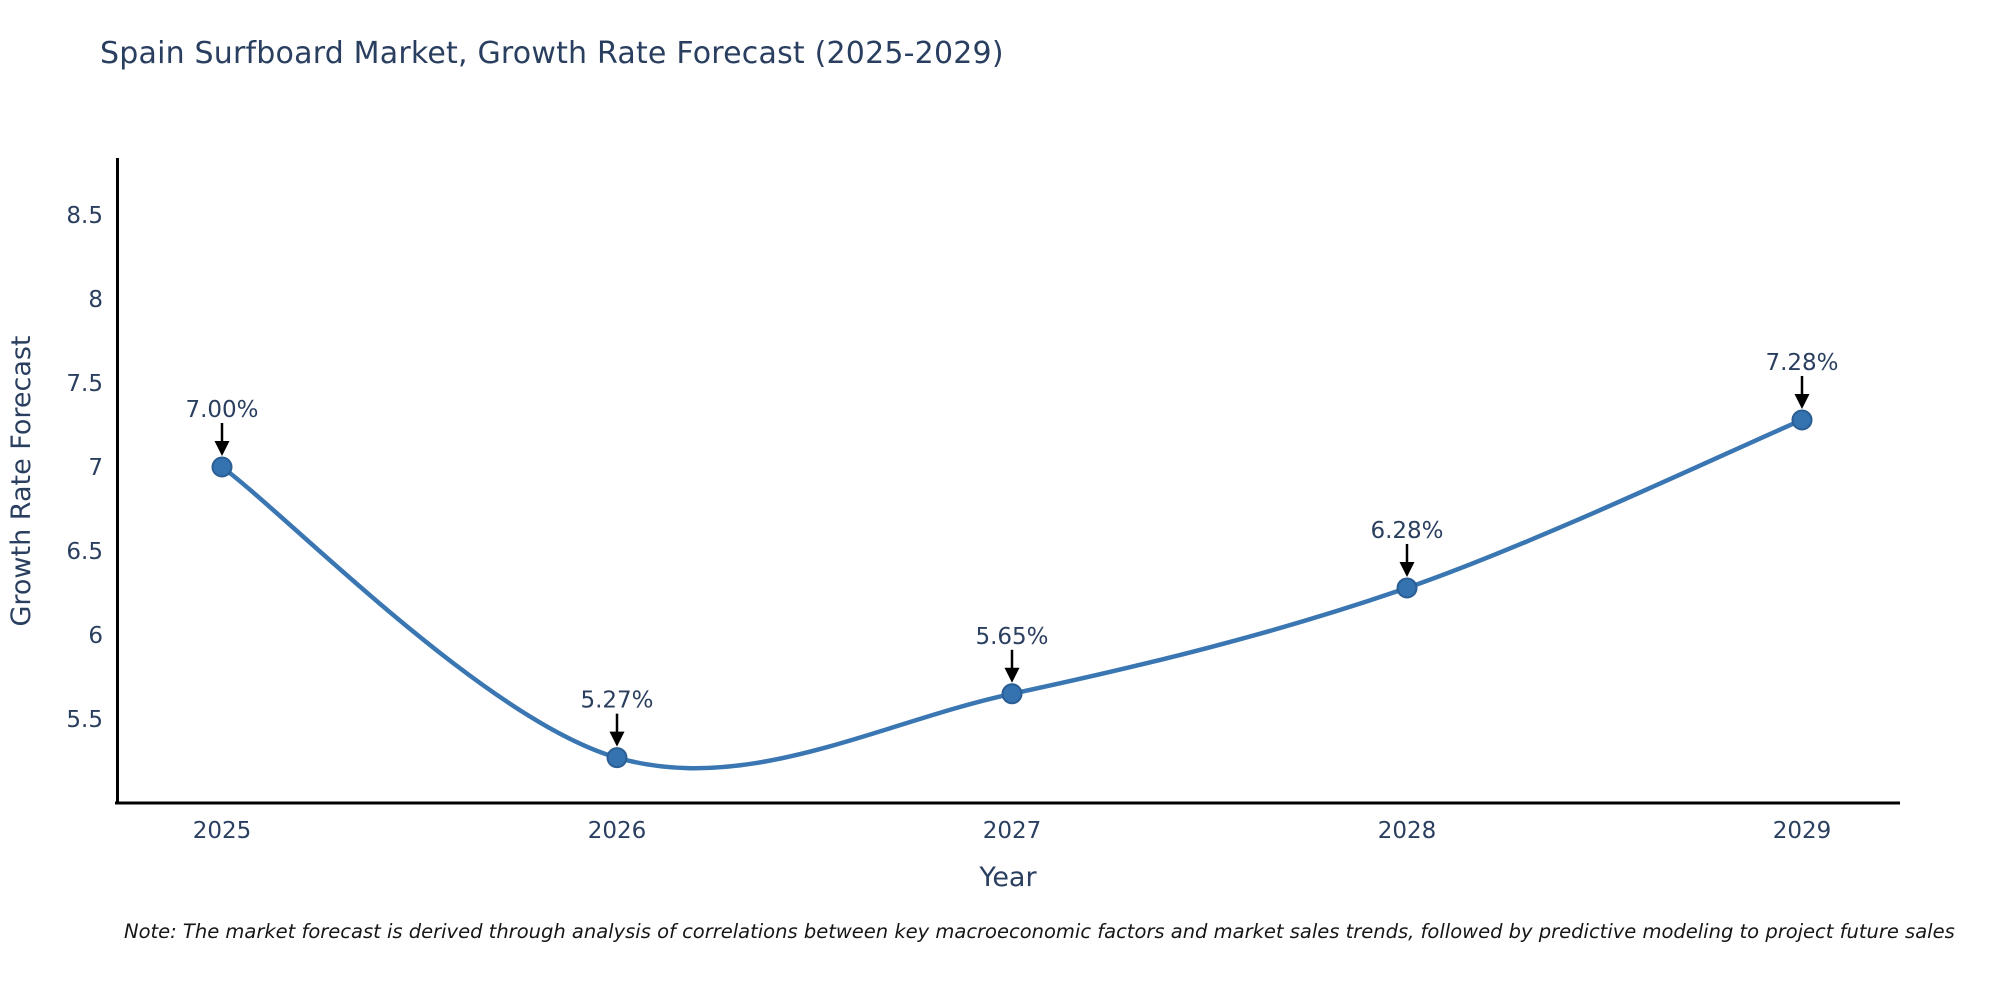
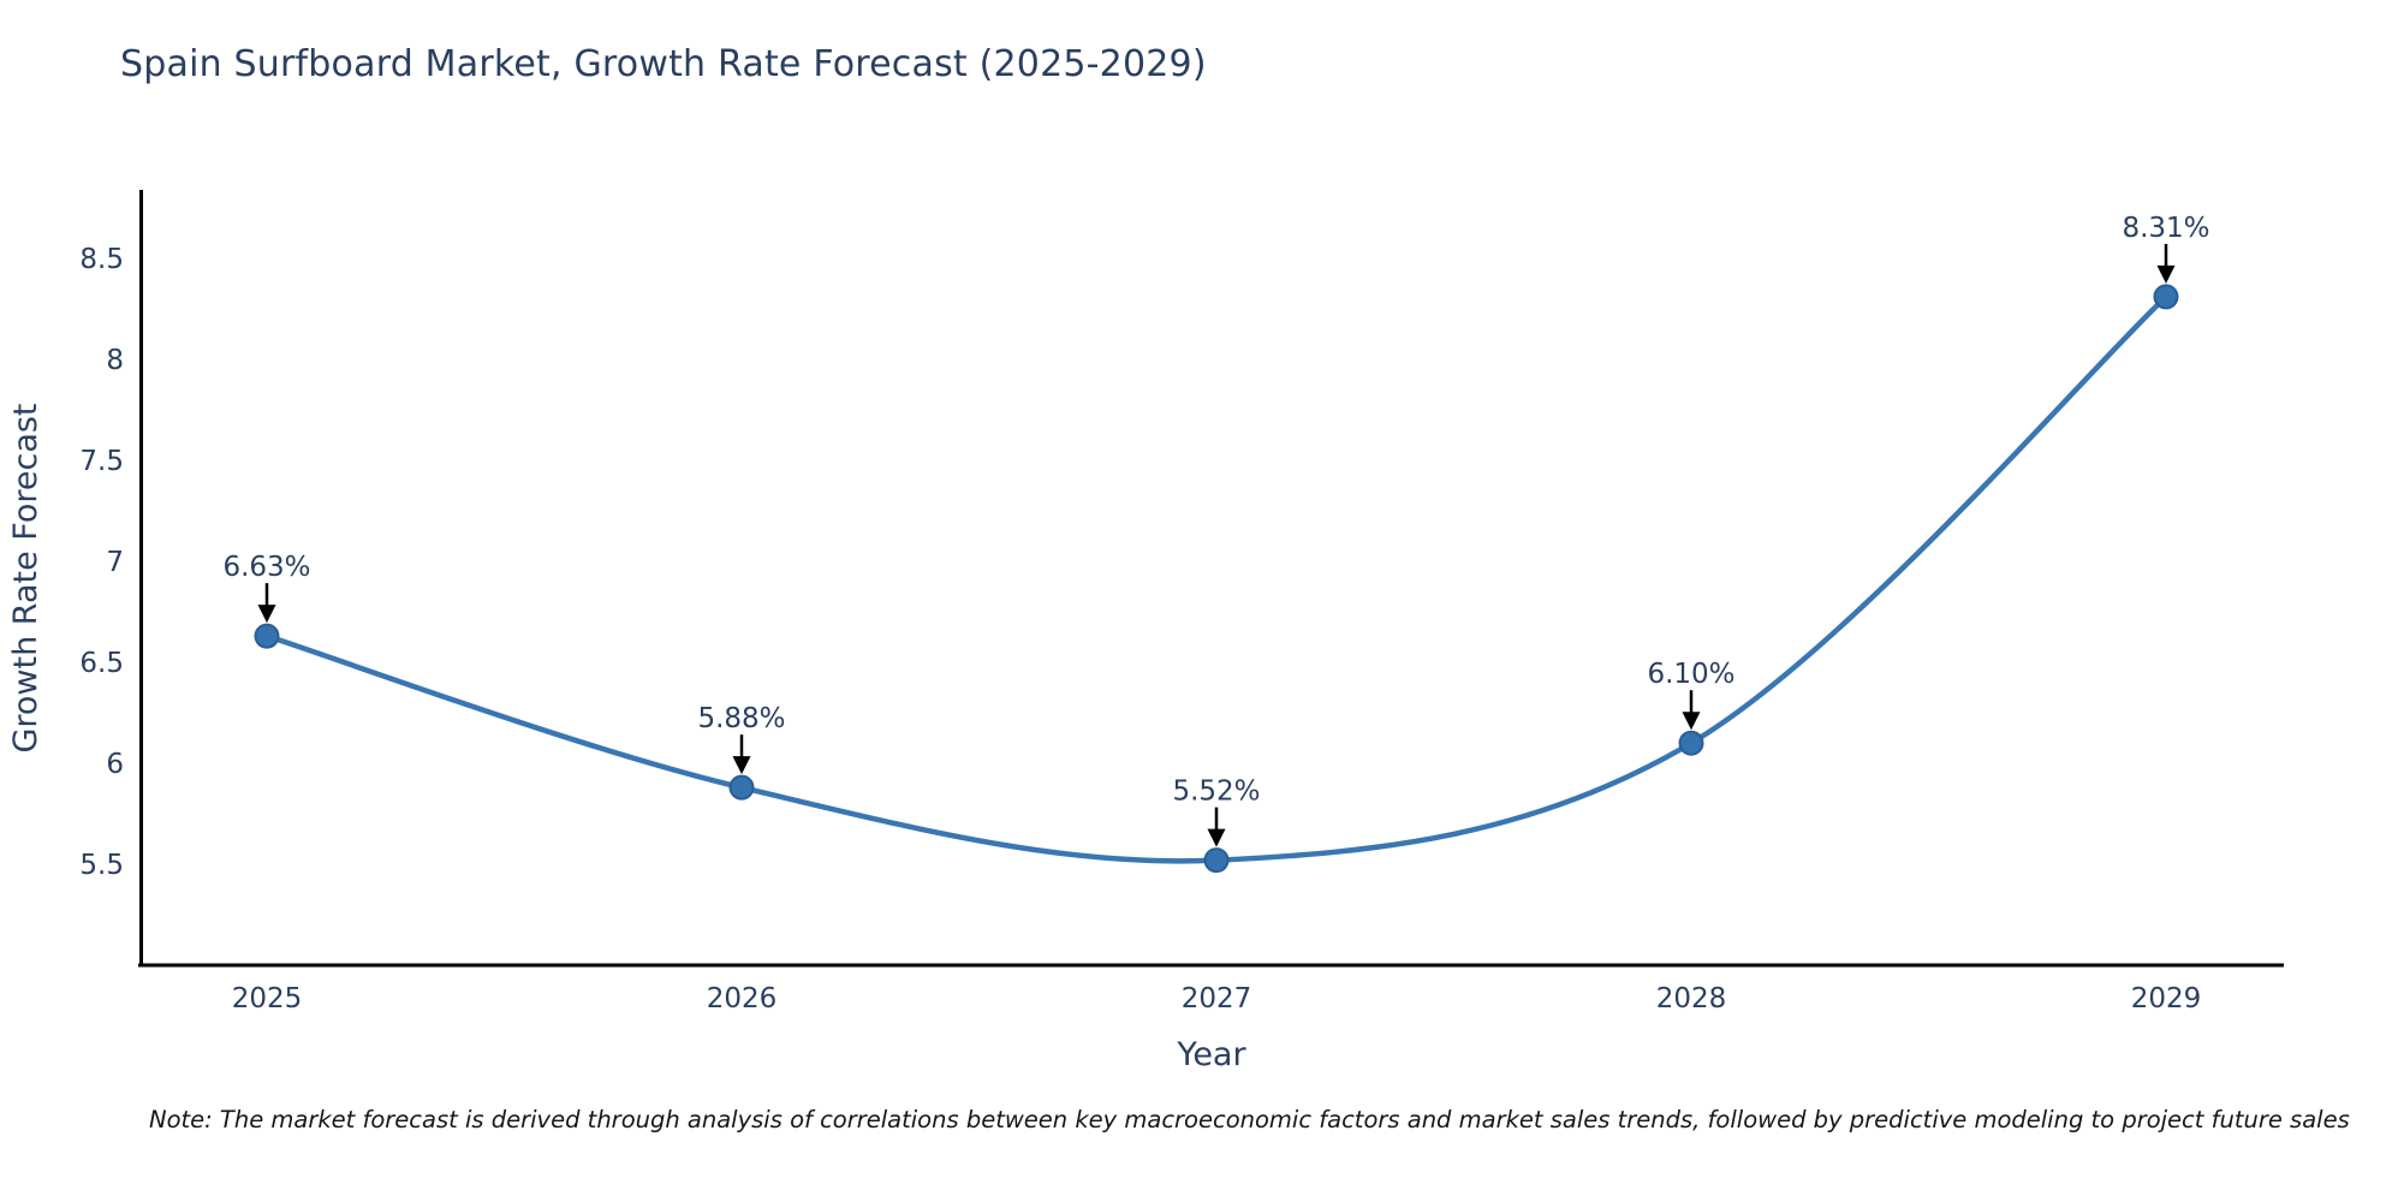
2025: 7.00% -> 6.63%
2026: 5.27% -> 5.88%
2027: 5.65% -> 5.52%
2028: 6.28% -> 6.10%
2029: 7.28% -> 8.31%
